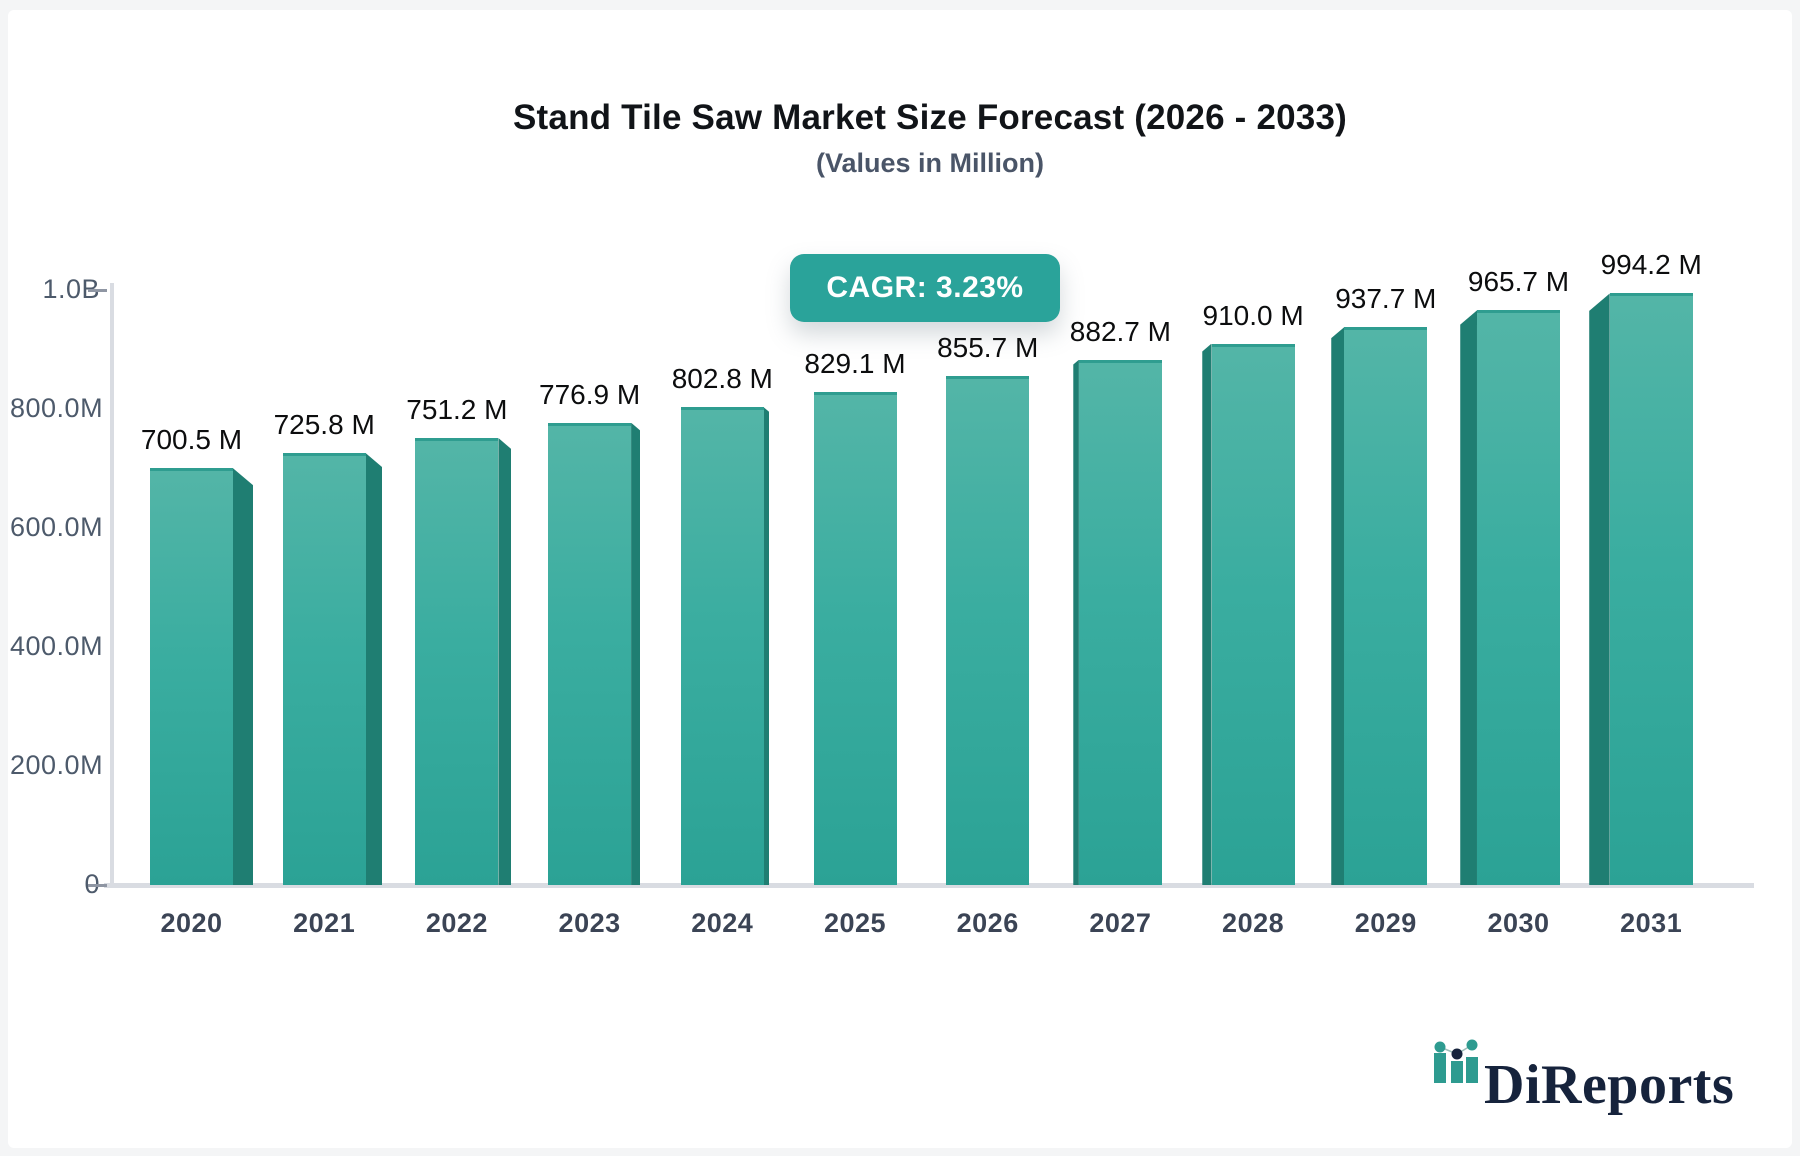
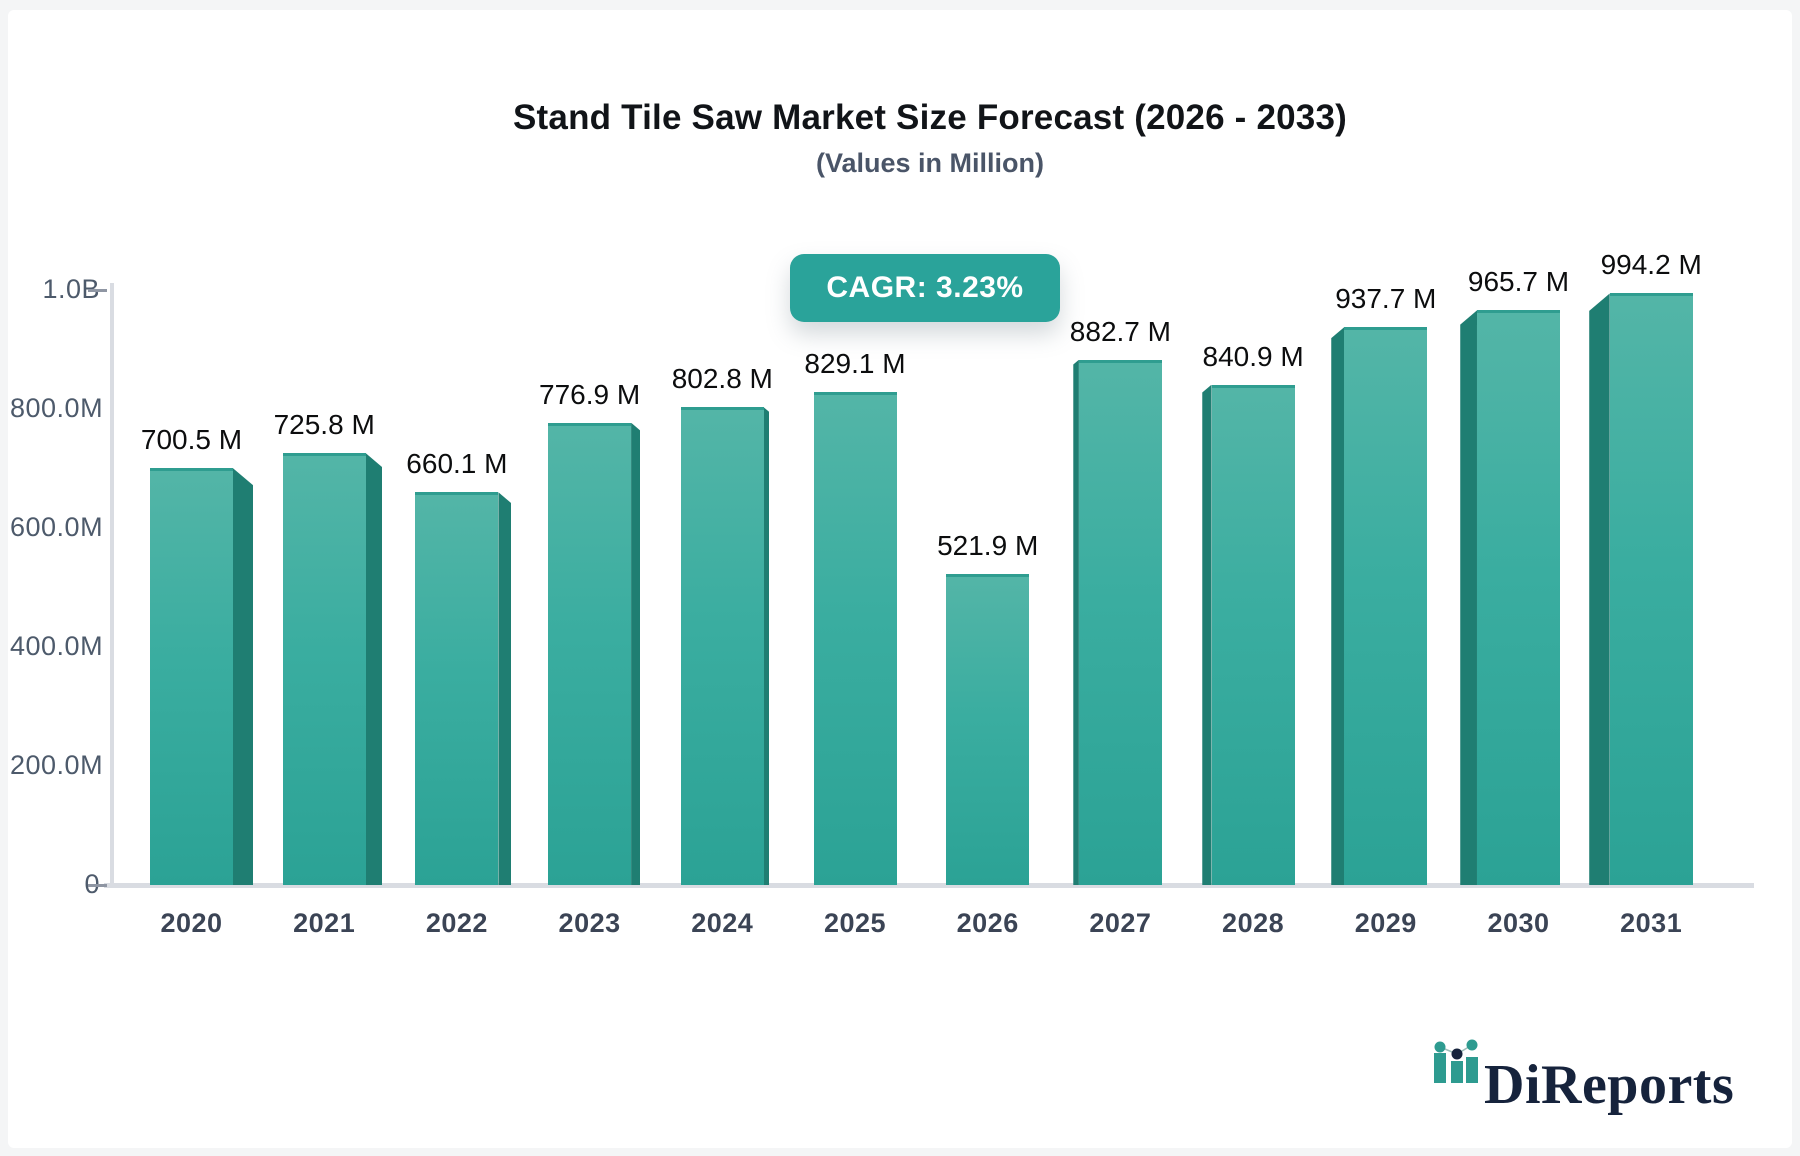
2022: 751.2 -> 660.1
2026: 855.7 -> 521.9
2028: 910.0 -> 840.9
